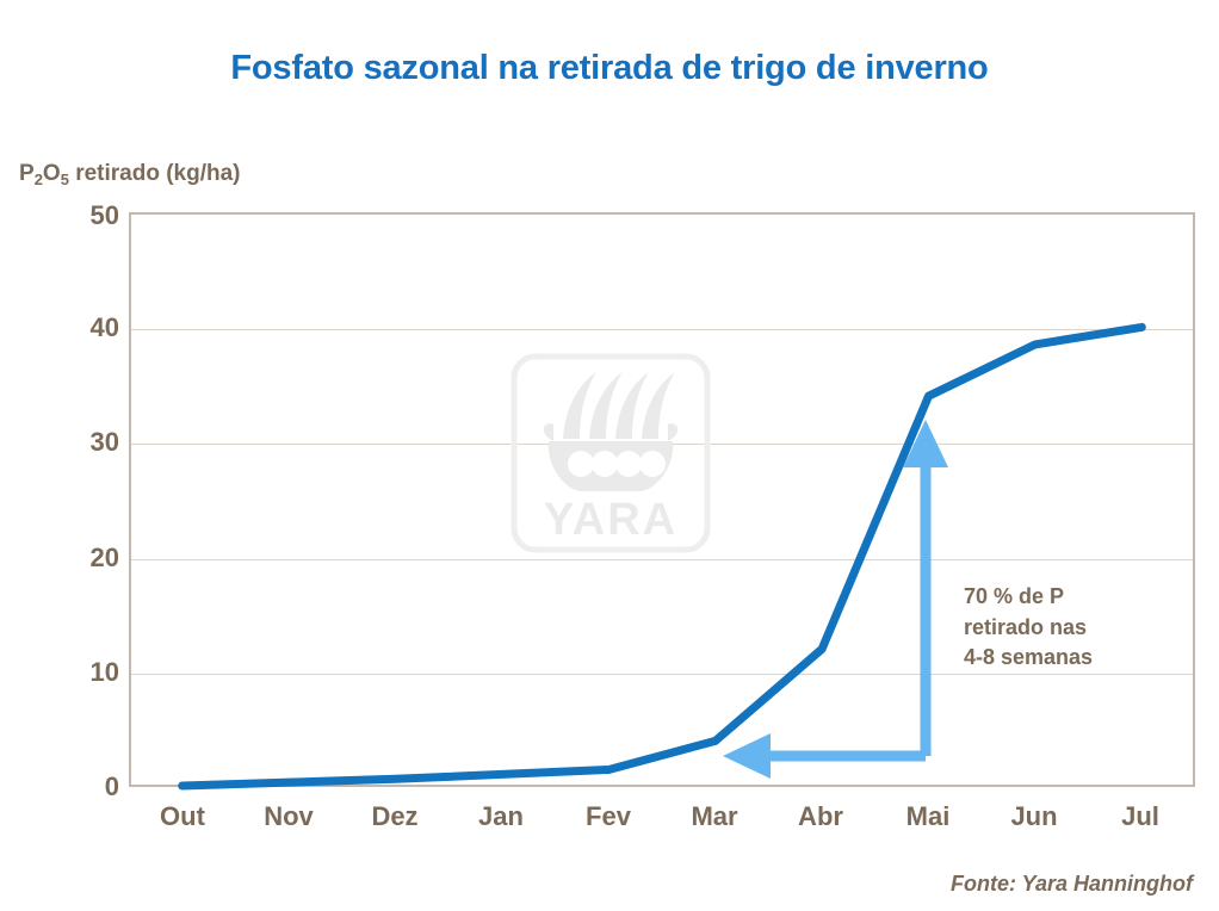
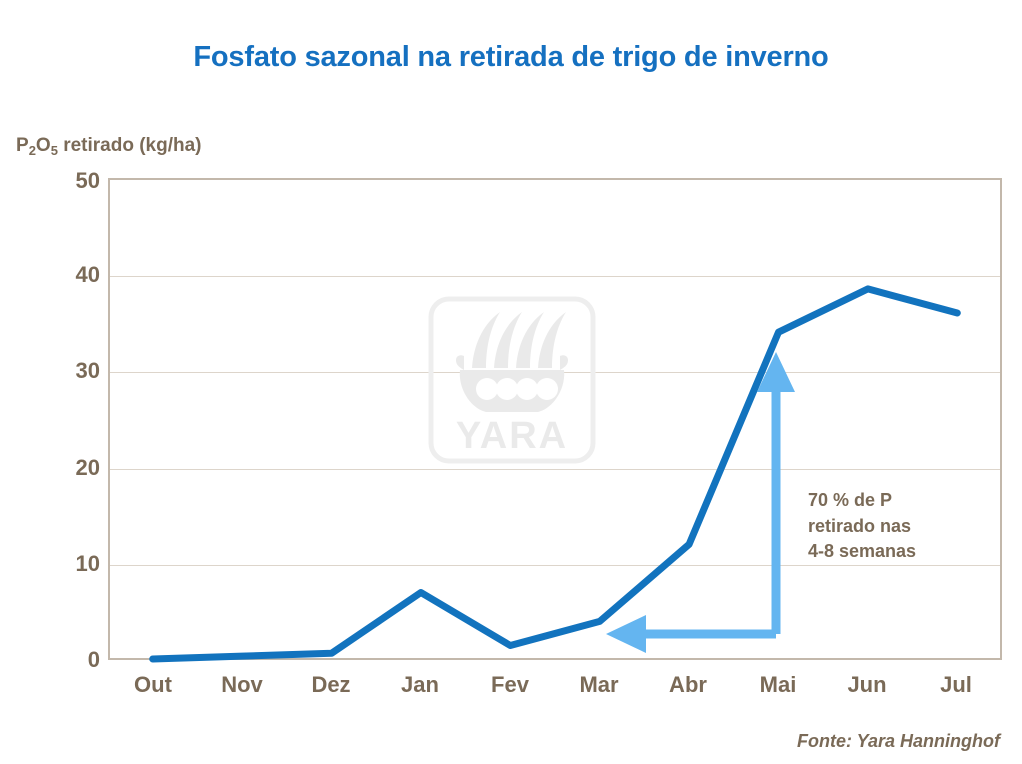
Jan: 1 -> 7
Jul: 40 -> 36
